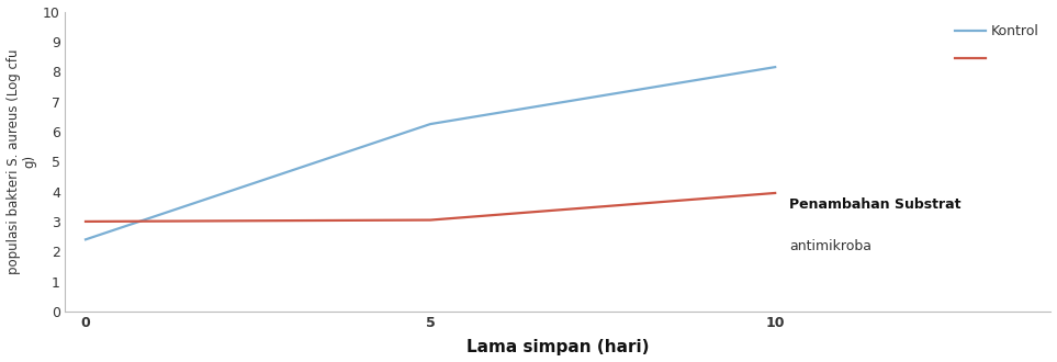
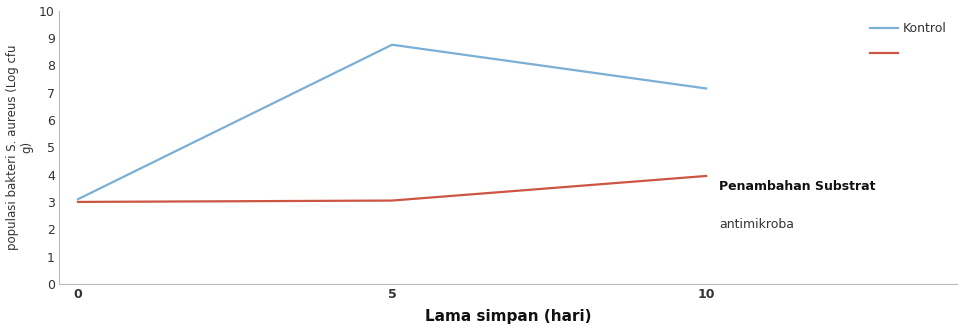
Kontrol/0: 2.40 -> 3.10
Kontrol/5: 6.25 -> 8.75
Kontrol/10: 8.15 -> 7.15
